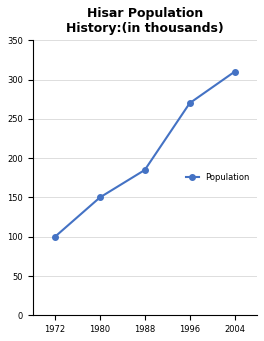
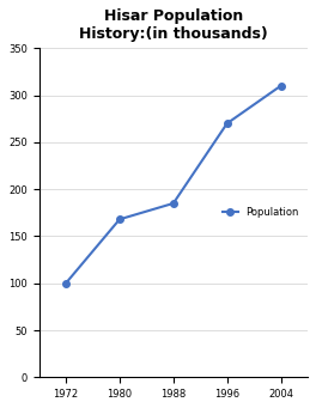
1980: 150 -> 168
